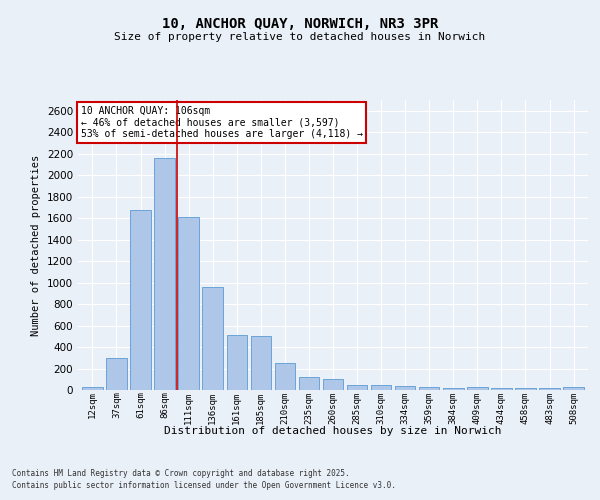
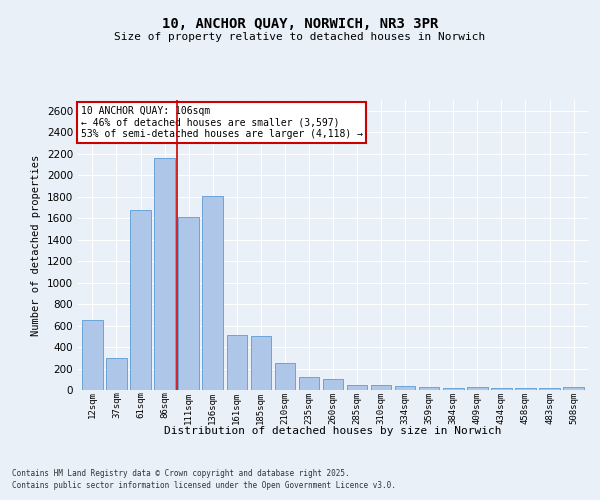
12sqm: 20 -> 650
136sqm: 960 -> 1810
